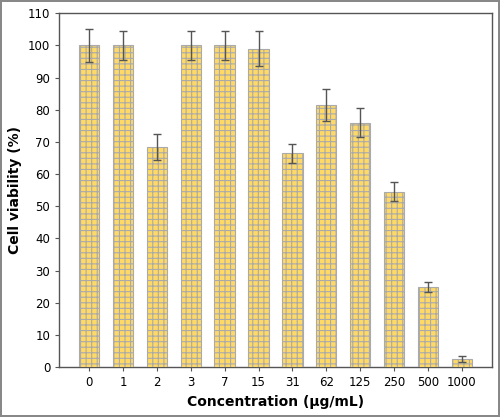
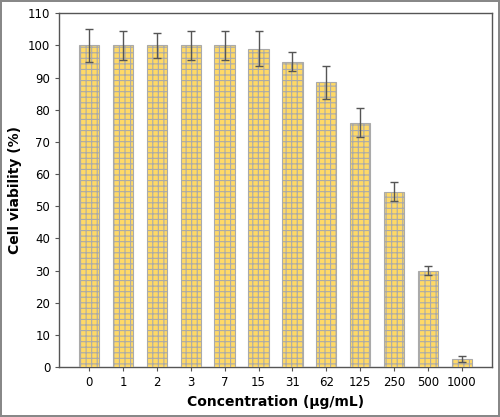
2: 68.5 -> 100.0
31: 66.5 -> 95.0
62: 81.5 -> 88.5
500: 25.0 -> 30.0
